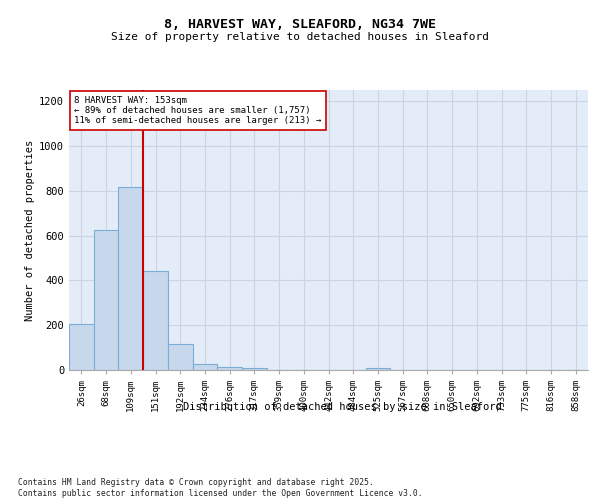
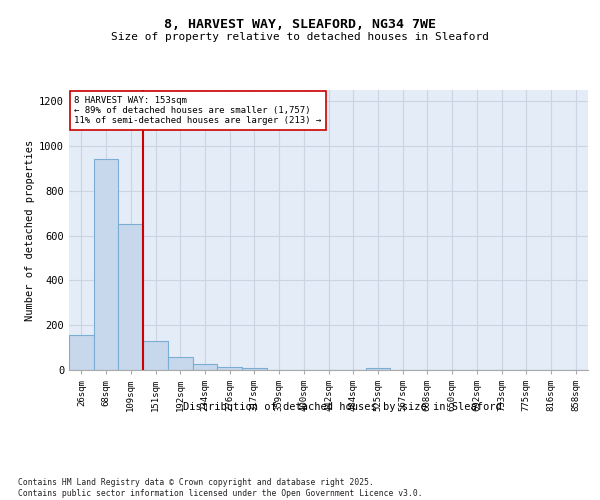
26sqm: 205 -> 155
68sqm: 625 -> 940
109sqm: 815 -> 650
151sqm: 440 -> 130
192sqm: 115 -> 60
